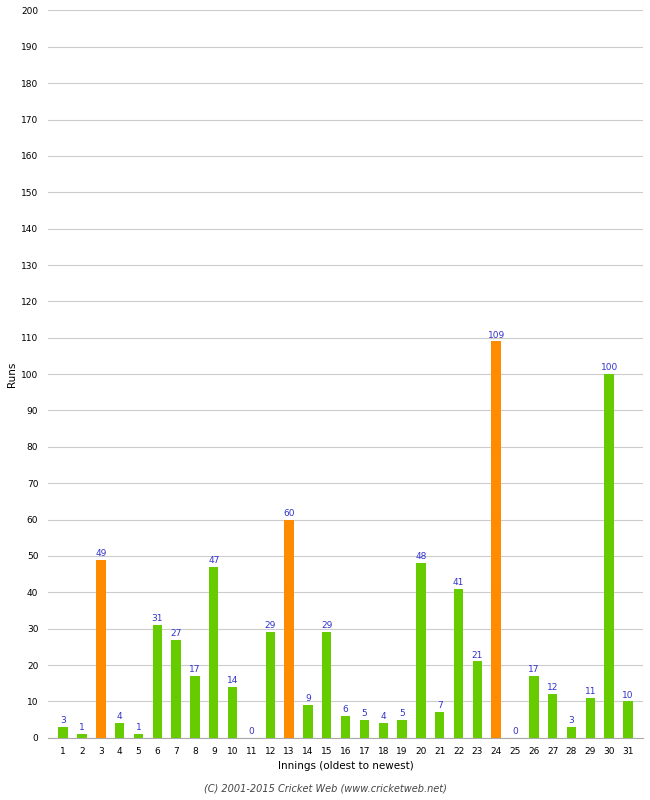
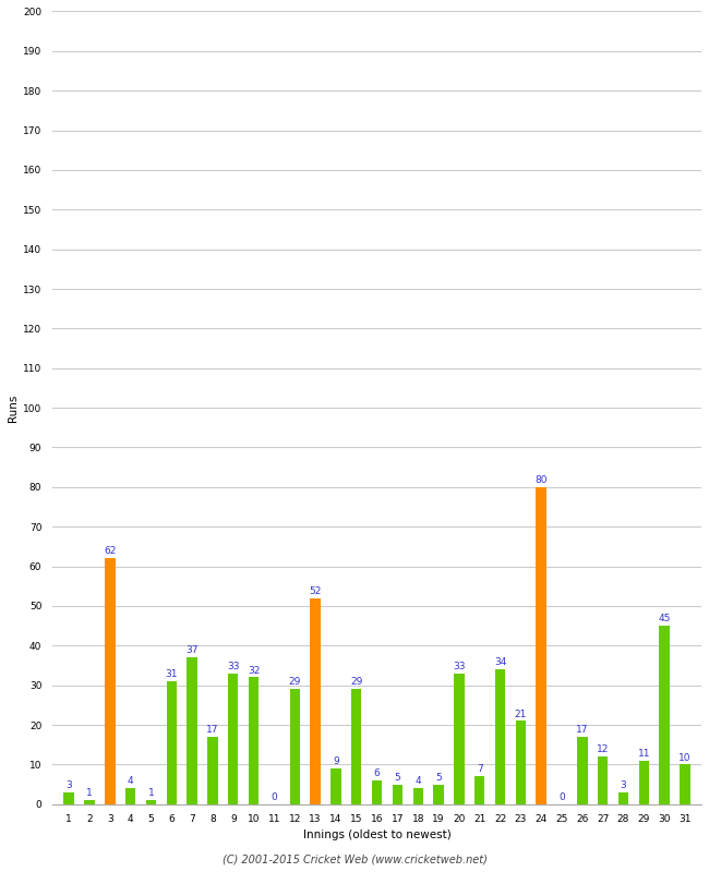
3: 49 -> 62
7: 27 -> 37
9: 47 -> 33
10: 14 -> 32
13: 60 -> 52
20: 48 -> 33
22: 41 -> 34
24: 109 -> 80
30: 100 -> 45
